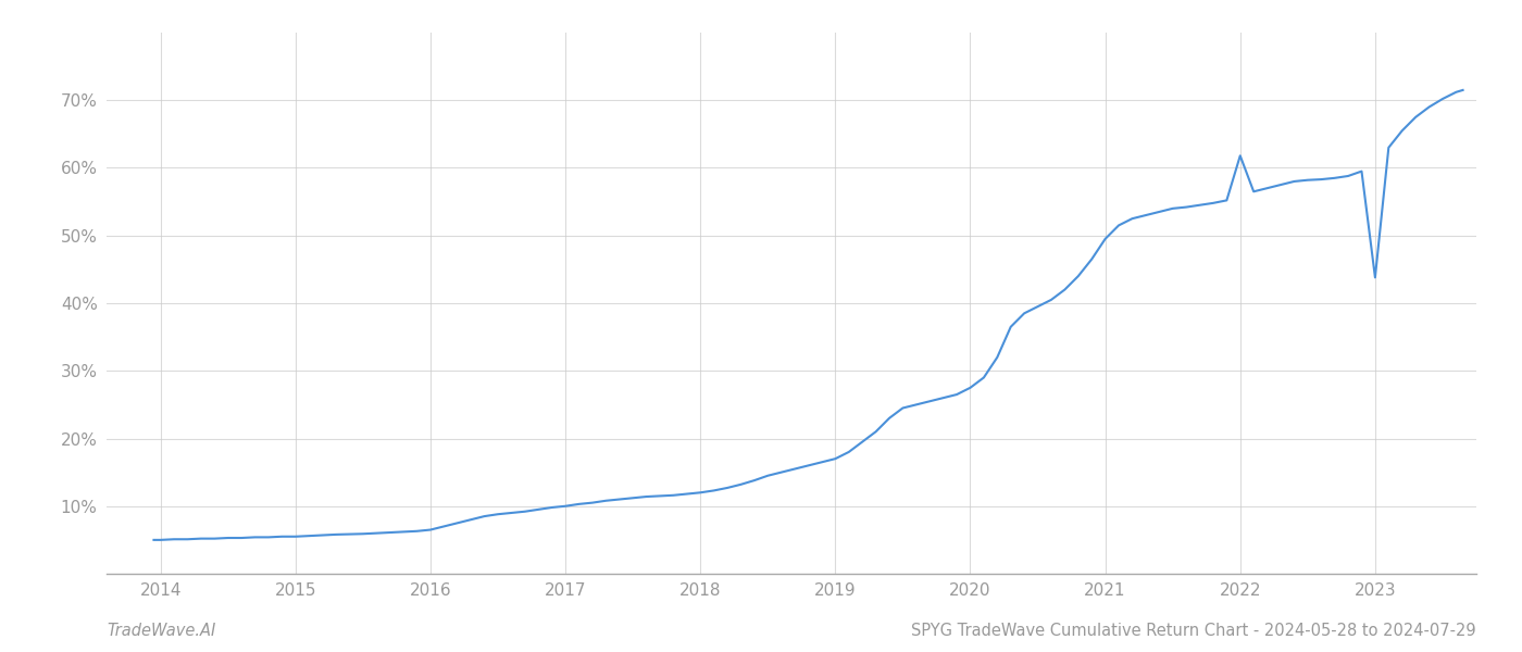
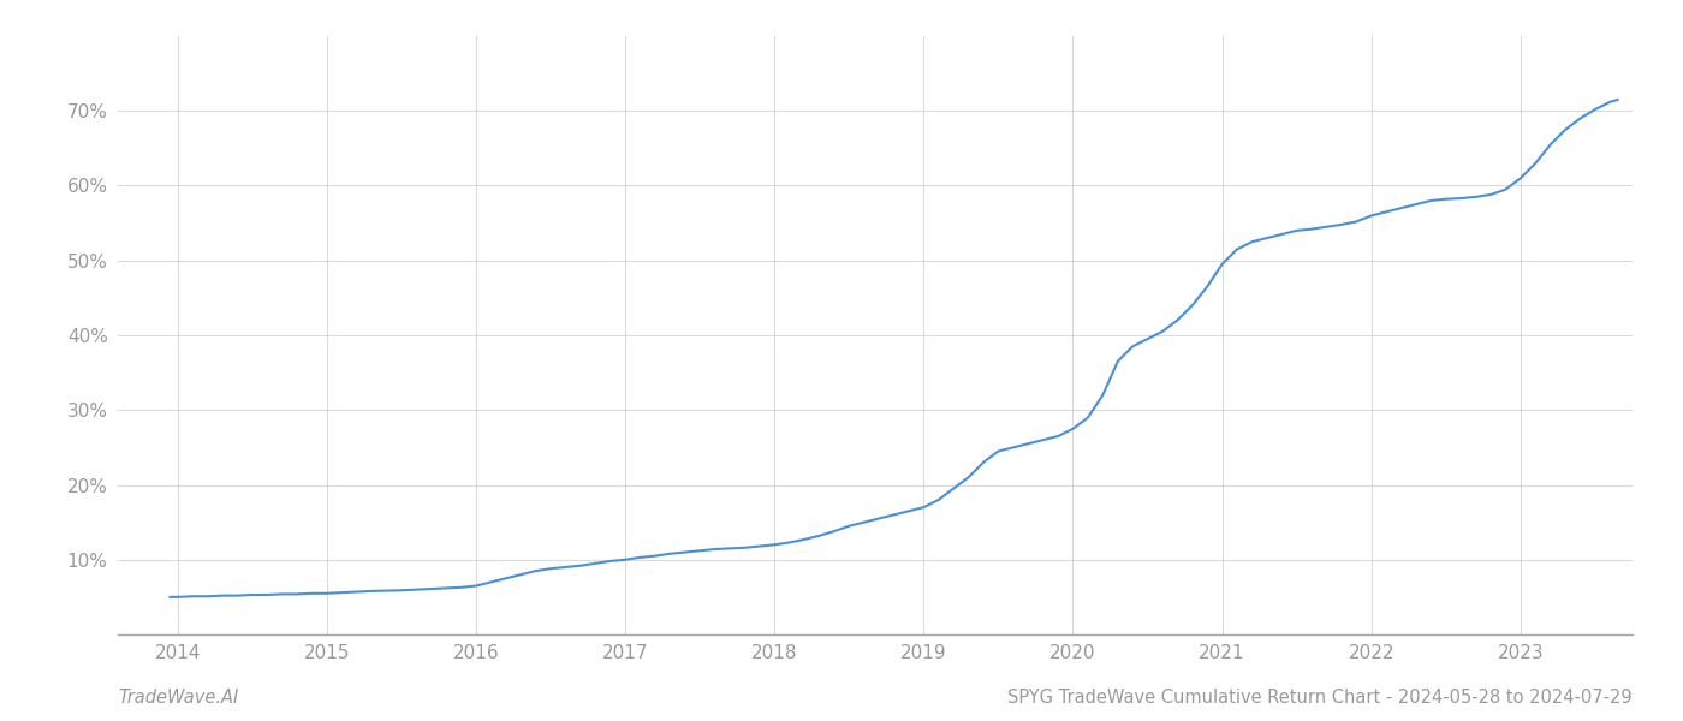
2022: 61.8% -> 56.0%
2023: 43.8% -> 61.0%
